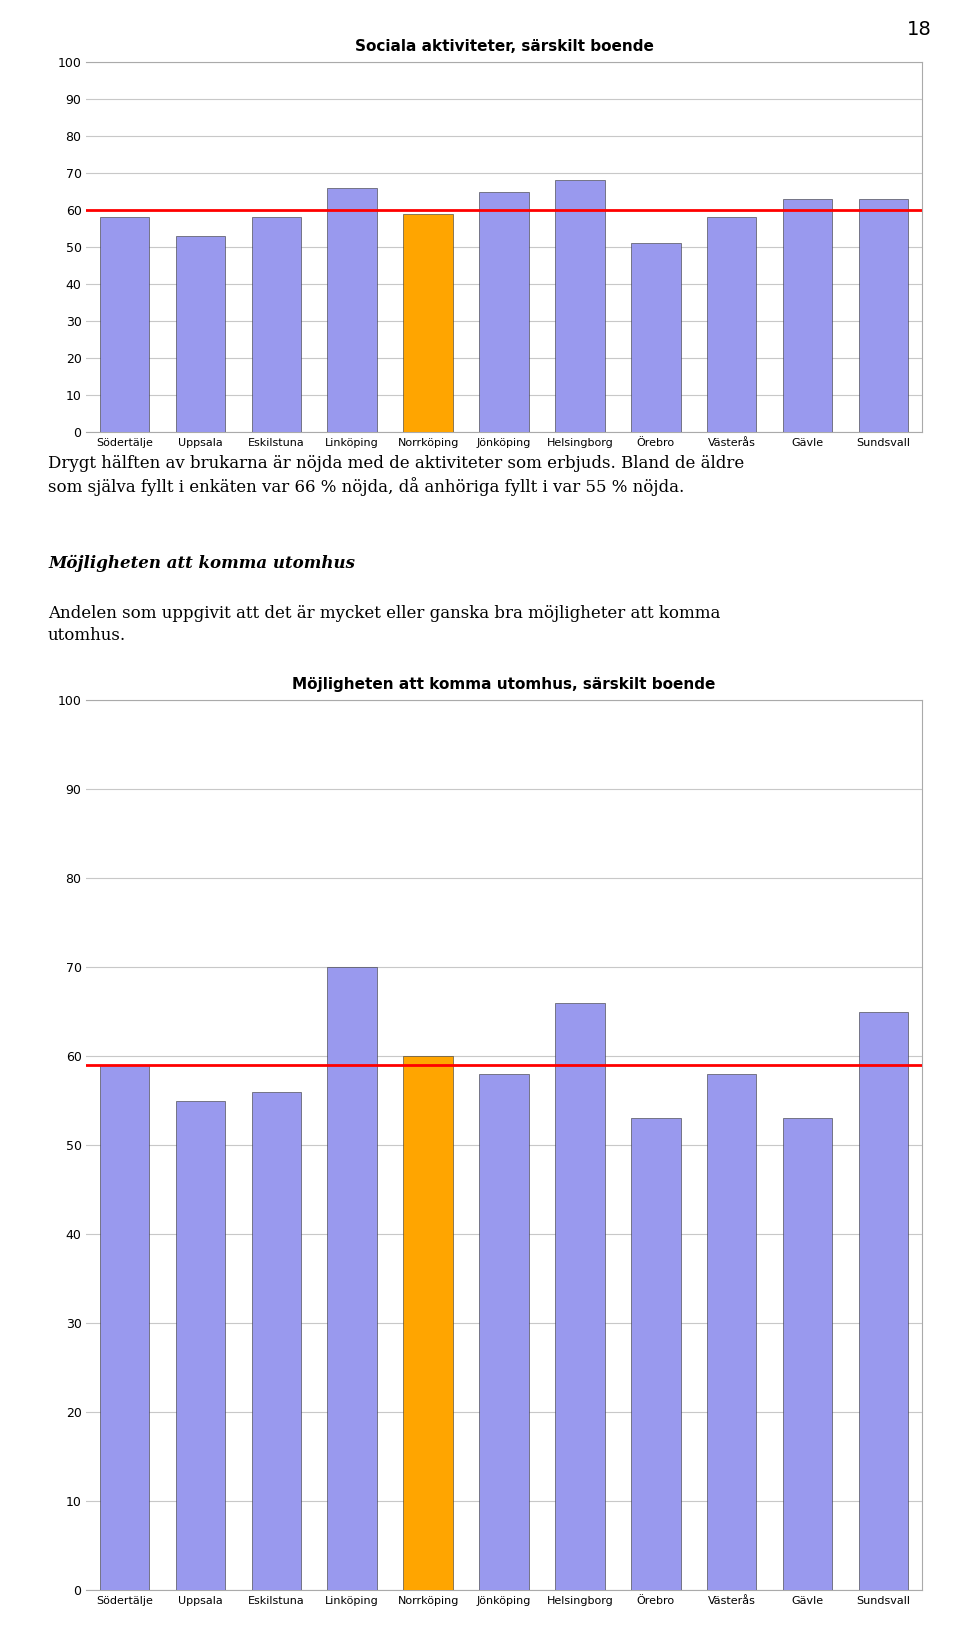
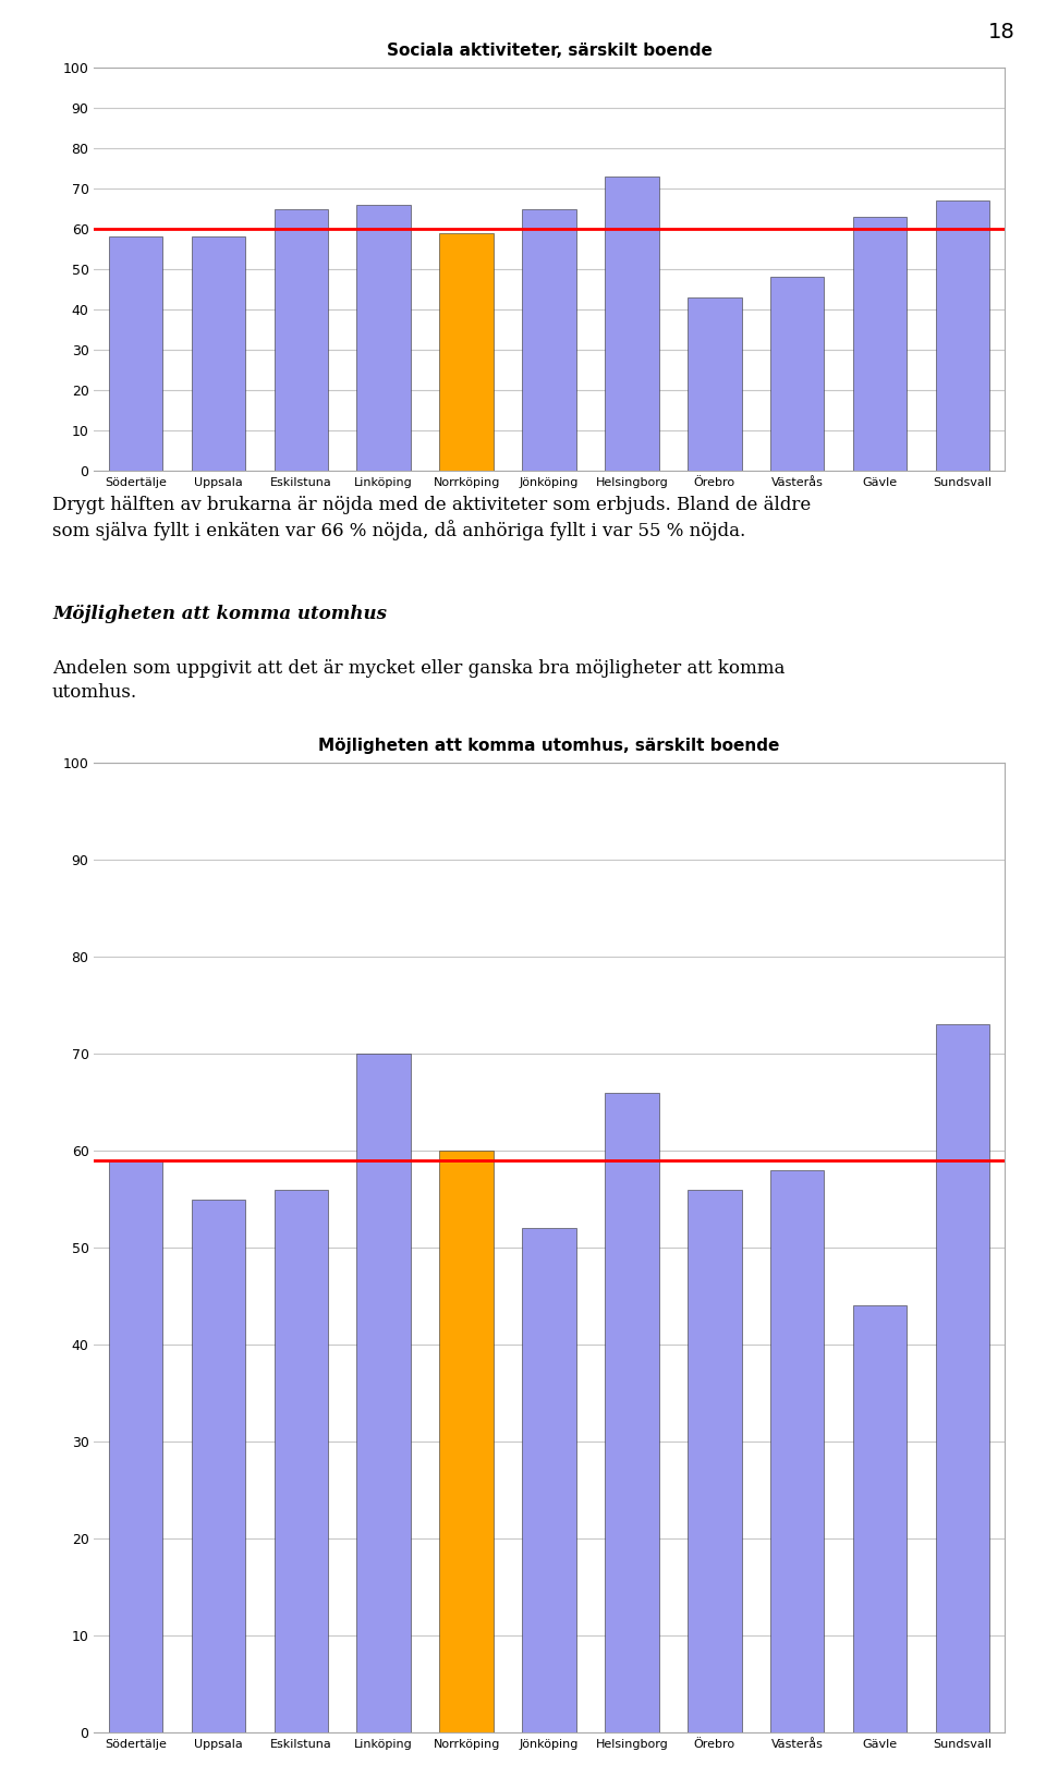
Sociala aktiviteter, särskilt boende/Uppsala: 53 -> 58
Sociala aktiviteter, särskilt boende/Eskilstuna: 58 -> 65
Sociala aktiviteter, särskilt boende/Helsingborg: 68 -> 73
Sociala aktiviteter, särskilt boende/Örebro: 51 -> 43
Sociala aktiviteter, särskilt boende/Västerås: 58 -> 48
Sociala aktiviteter, särskilt boende/Sundsvall: 63 -> 67
Möjligheten att komma utomhus, särskilt boende/Jönköping: 58 -> 52
Möjligheten att komma utomhus, särskilt boende/Örebro: 53 -> 56
Möjligheten att komma utomhus, särskilt boende/Gävle: 53 -> 44
Möjligheten att komma utomhus, särskilt boende/Sundsvall: 65 -> 73
